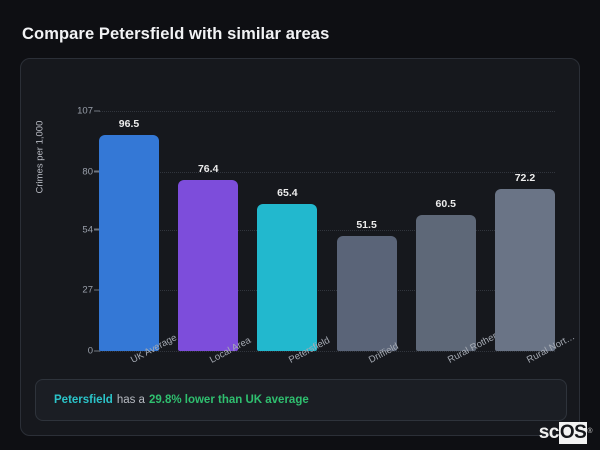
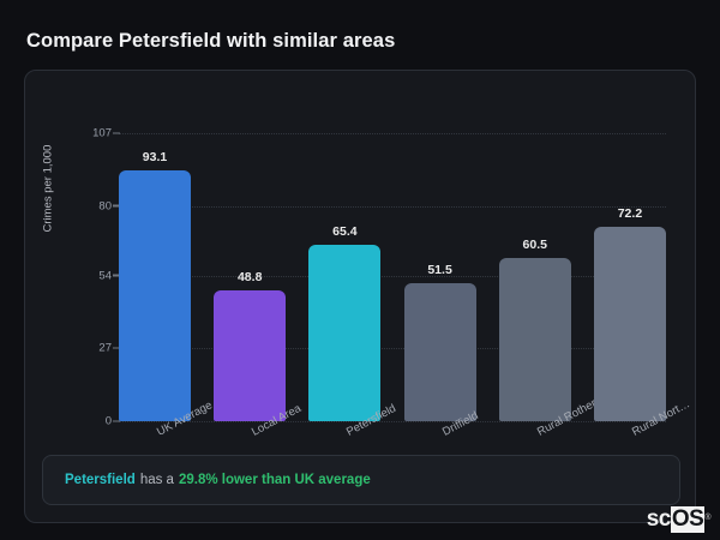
UK Average: 96.5 -> 93.1
Local Area: 76.4 -> 48.8
